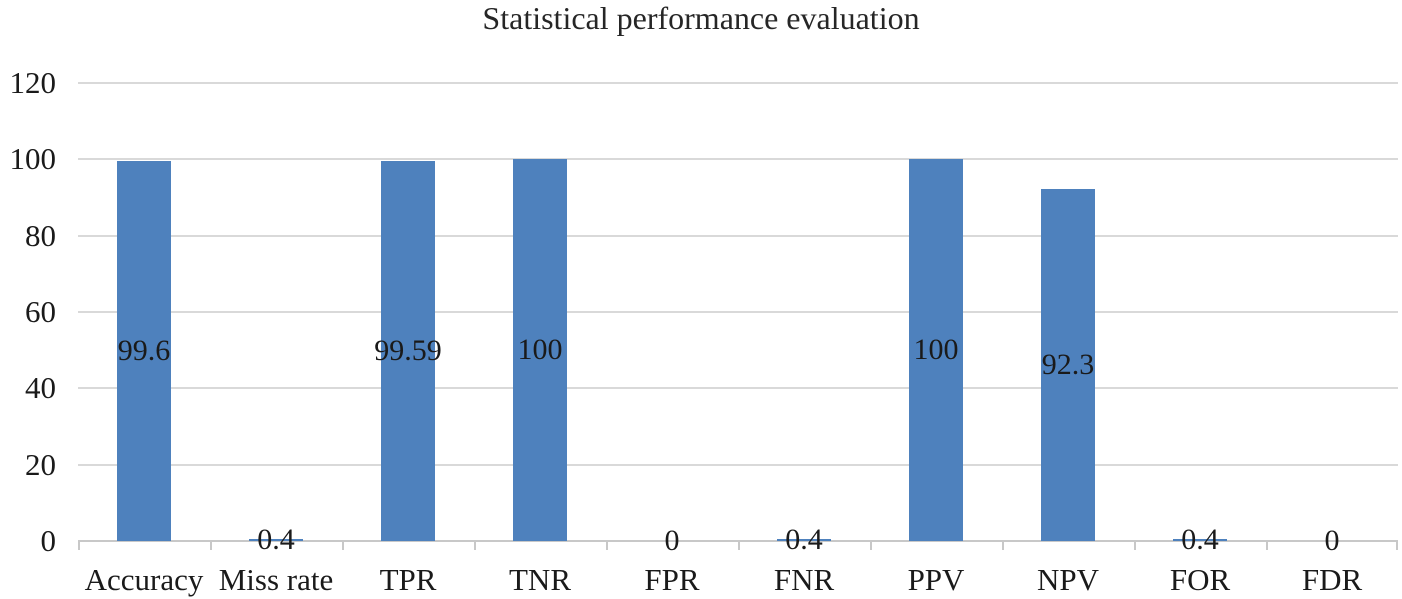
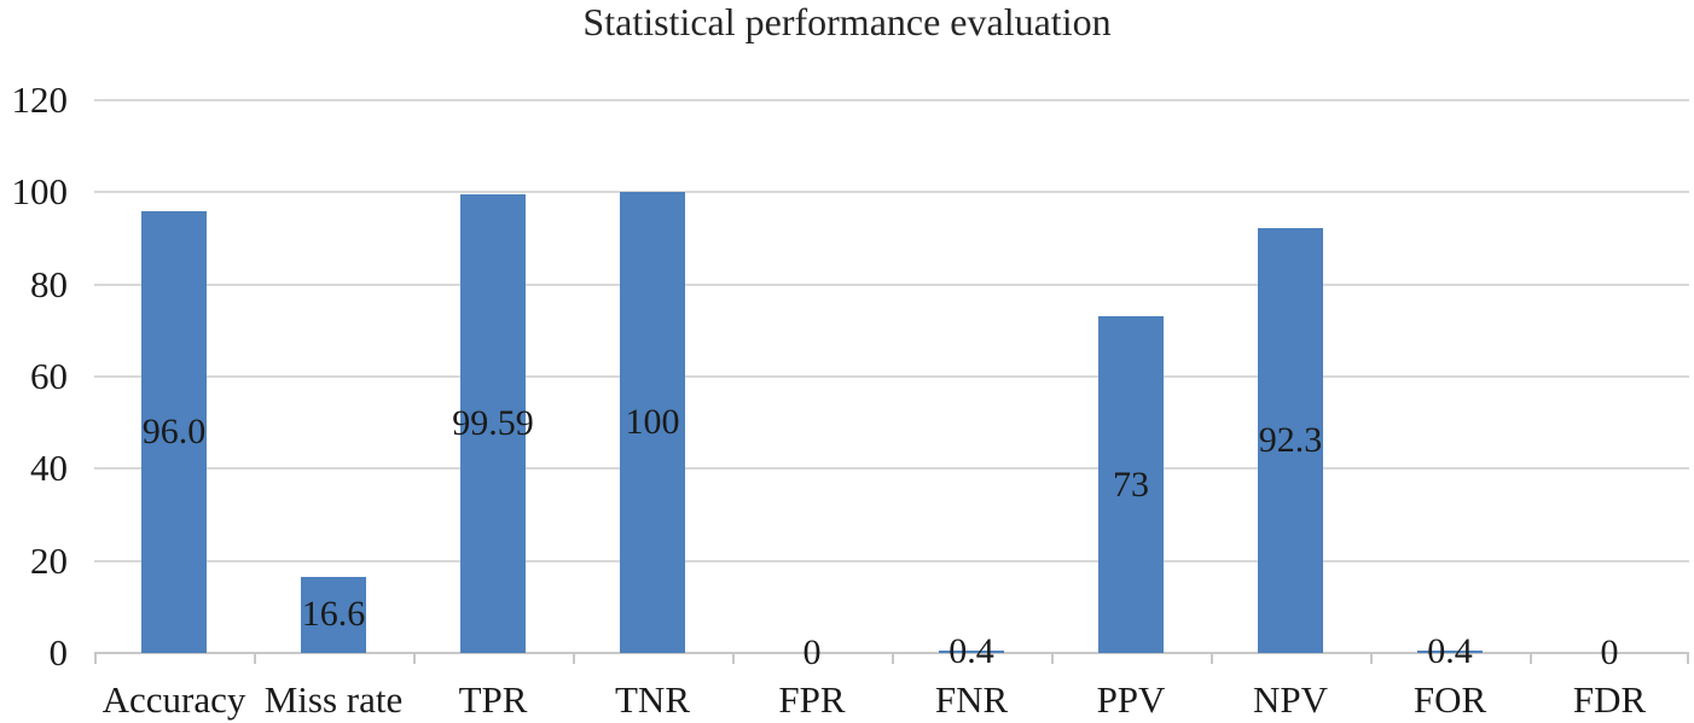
Accuracy: 99.6 -> 96.0
Miss rate: 0.4 -> 16.6
PPV: 100 -> 73
